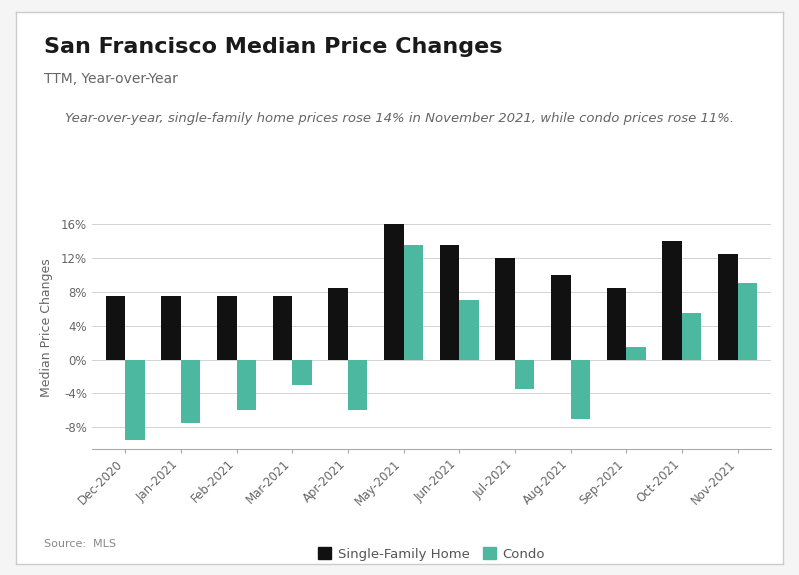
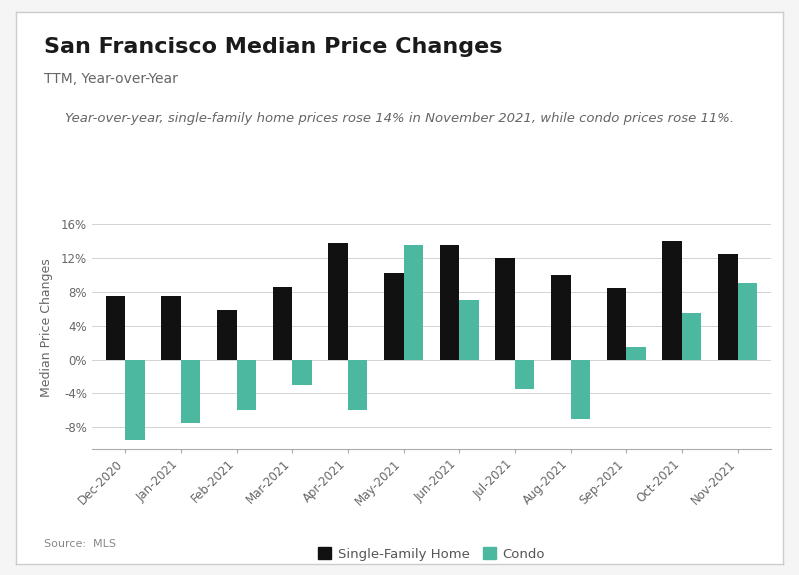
Single-Family Home/Feb-2021: 7.5% -> 5.8%
Single-Family Home/Mar-2021: 7.5% -> 8.6%
Single-Family Home/Apr-2021: 8.5% -> 13.8%
Single-Family Home/May-2021: 16.0% -> 10.2%
